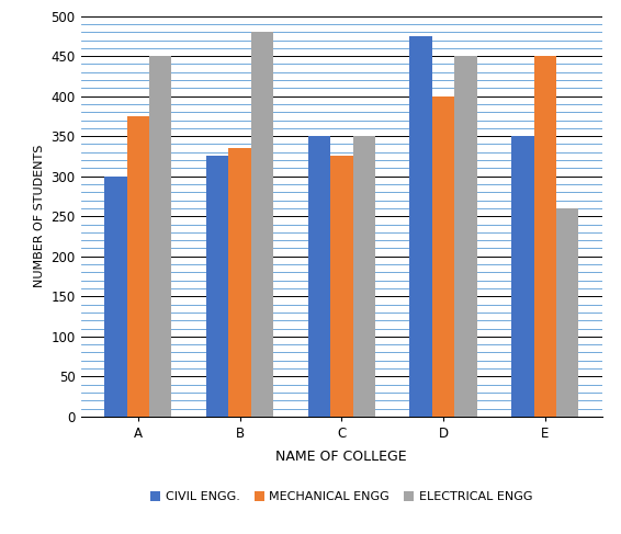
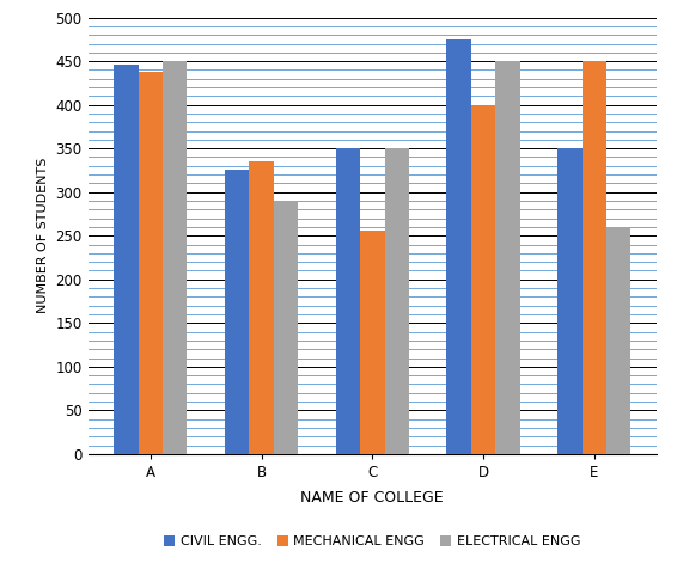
CIVIL ENGG./A: 300 -> 446
MECHANICAL ENGG/A: 375 -> 438
ELECTRICAL ENGG/B: 480 -> 290
MECHANICAL ENGG/C: 325 -> 256
